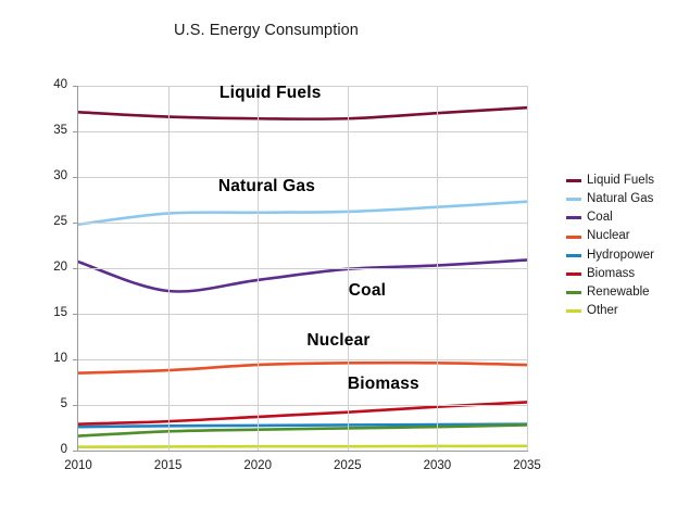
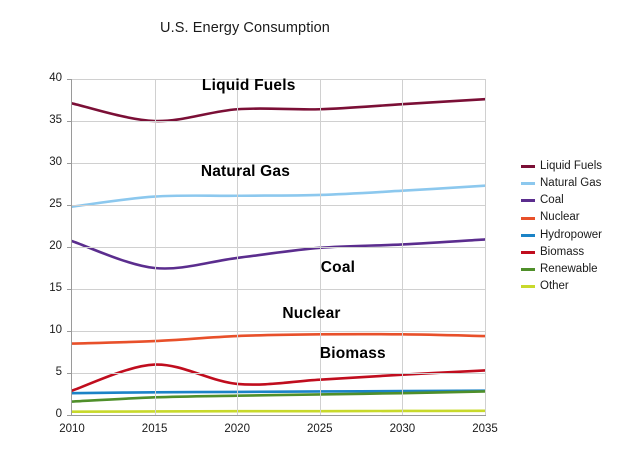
Liquid Fuels/2015: 37 -> 35
Biomass/2015: 3 -> 6
